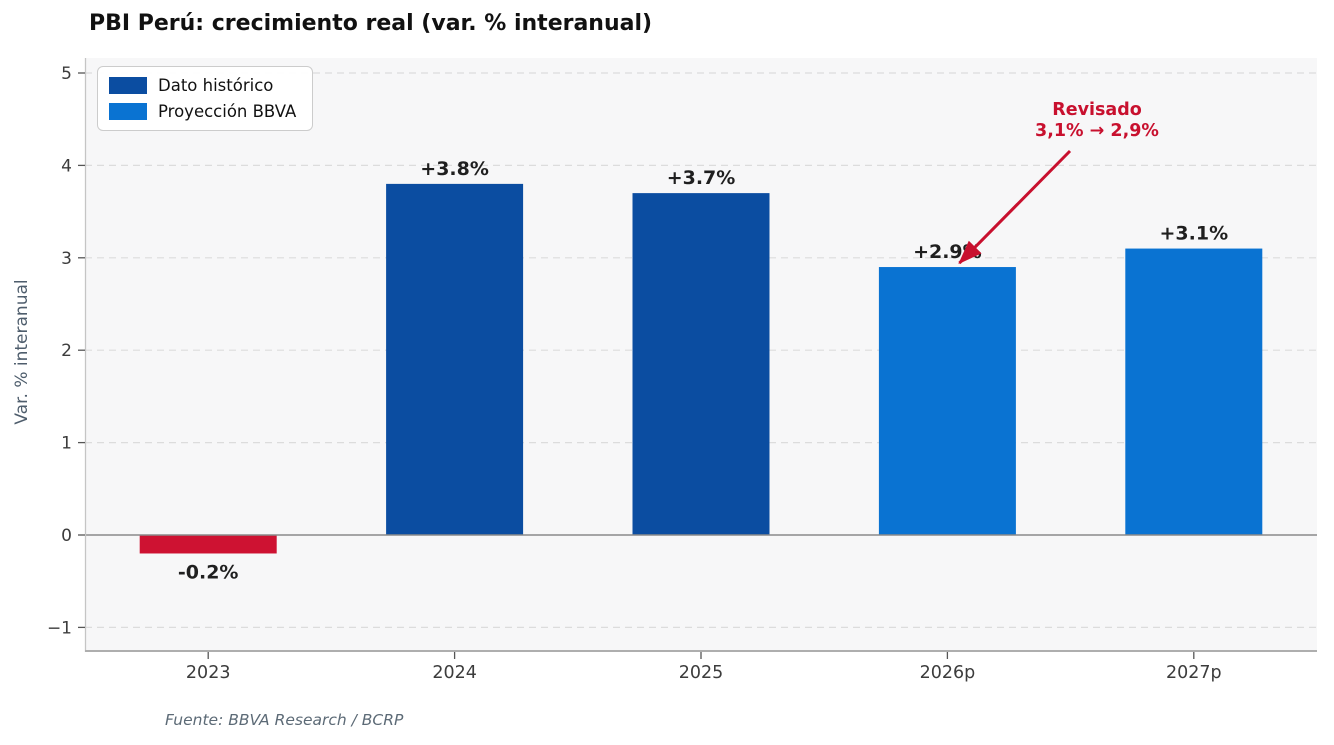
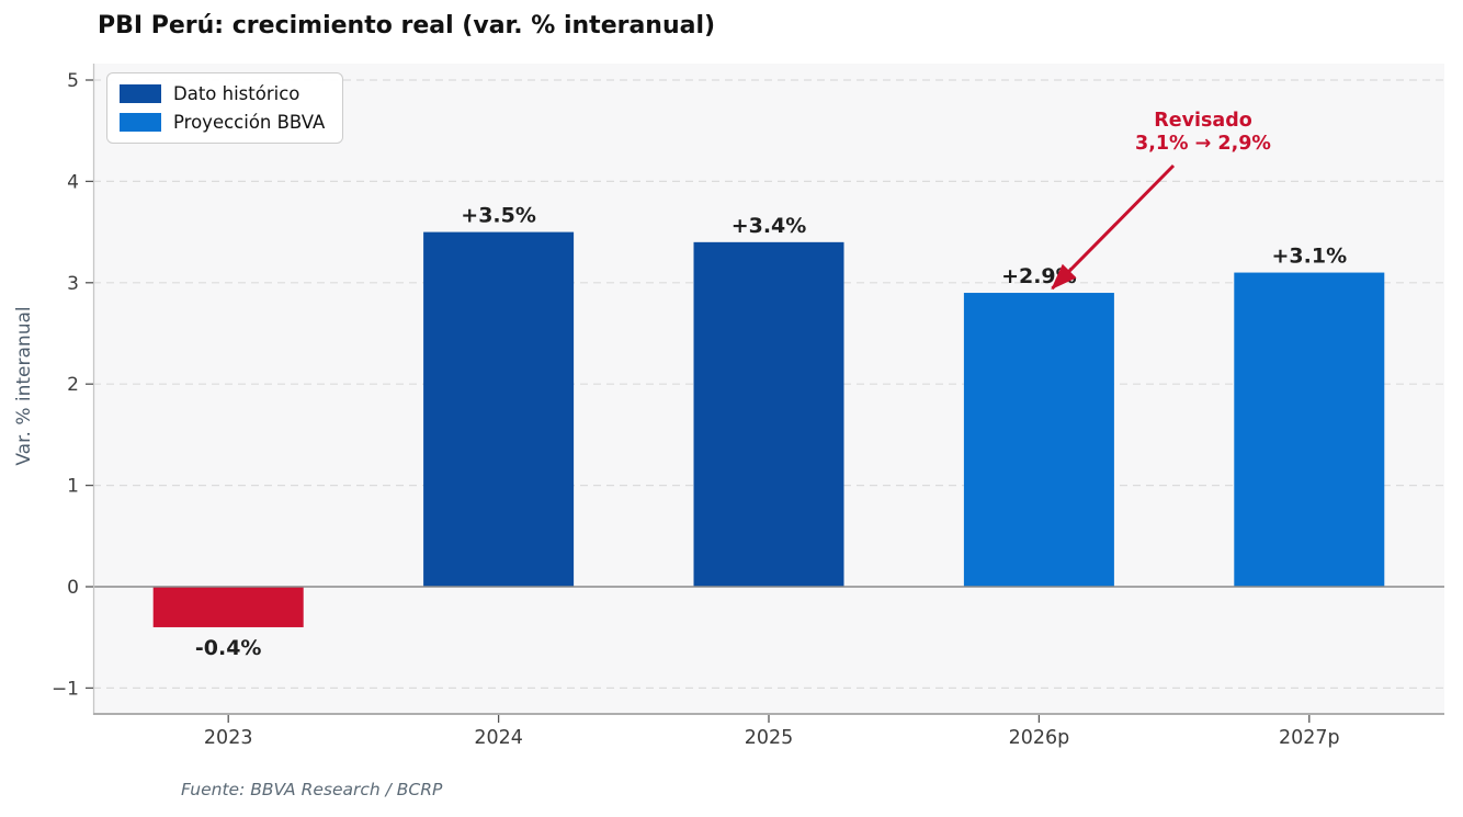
2023: -0.2% -> -0.4%
2024: +3.8% -> +3.5%
2025: +3.7% -> +3.4%
